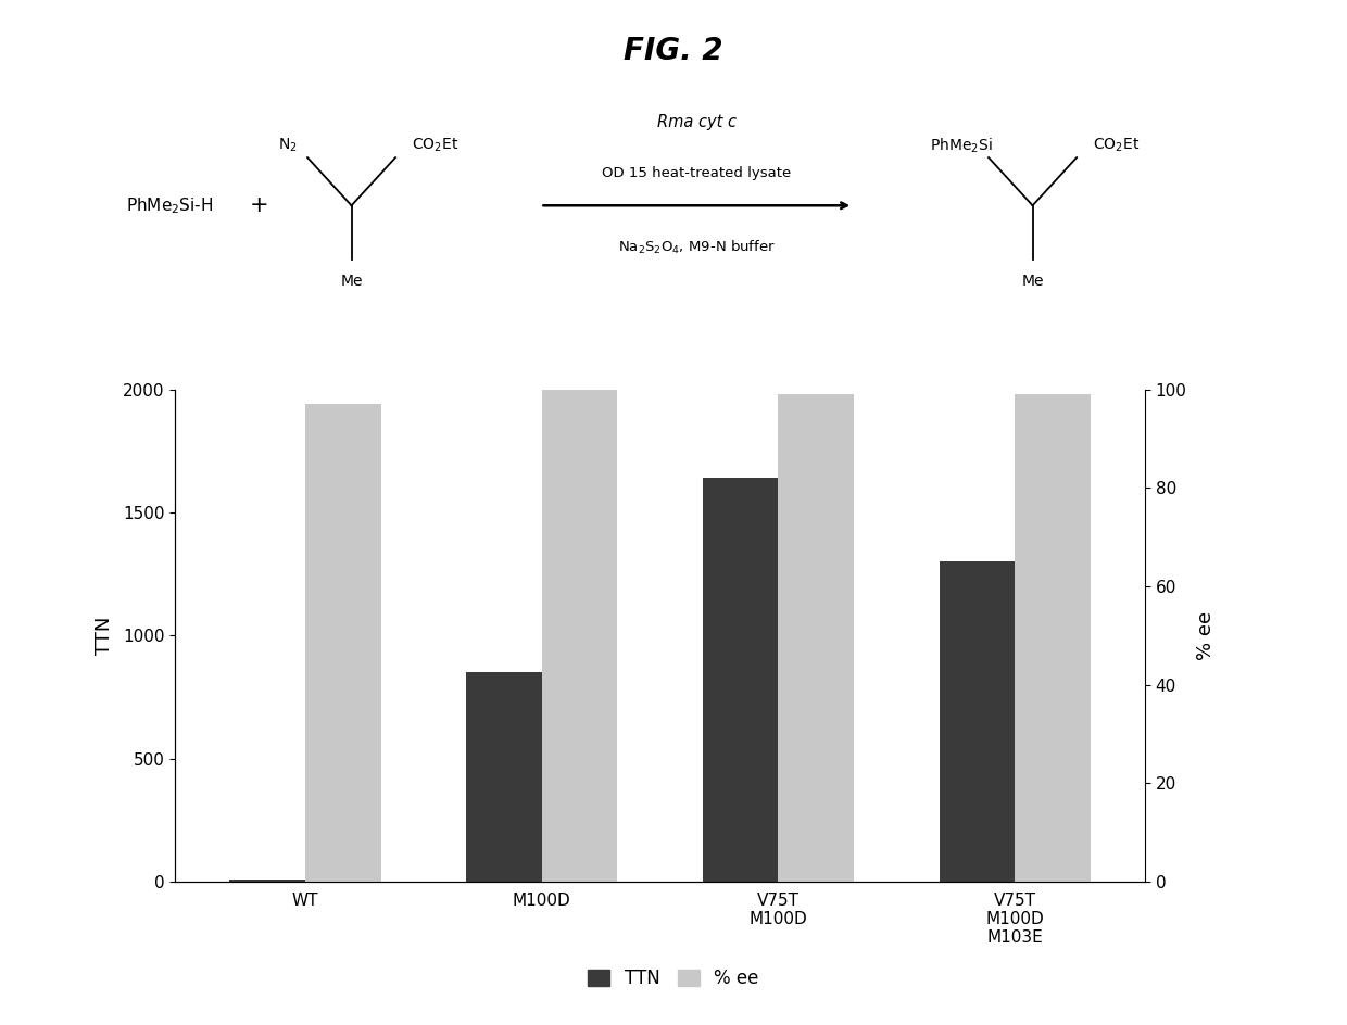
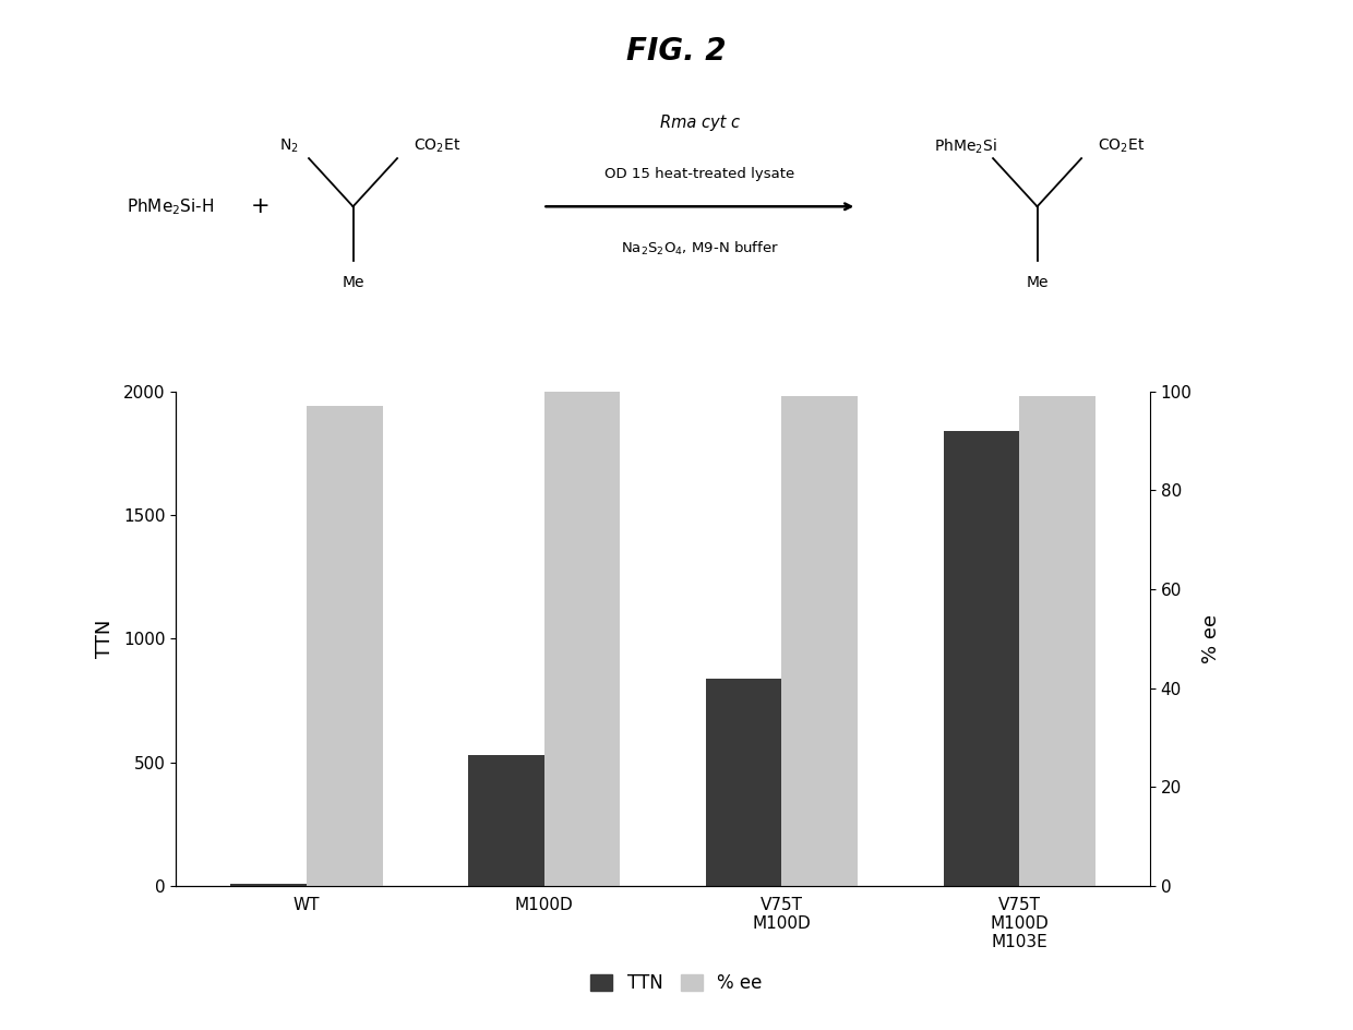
TTN/M100D: 850 -> 530
TTN/V75T M100D: 1640 -> 840
TTN/V75T M100D M103E: 1300 -> 1840
